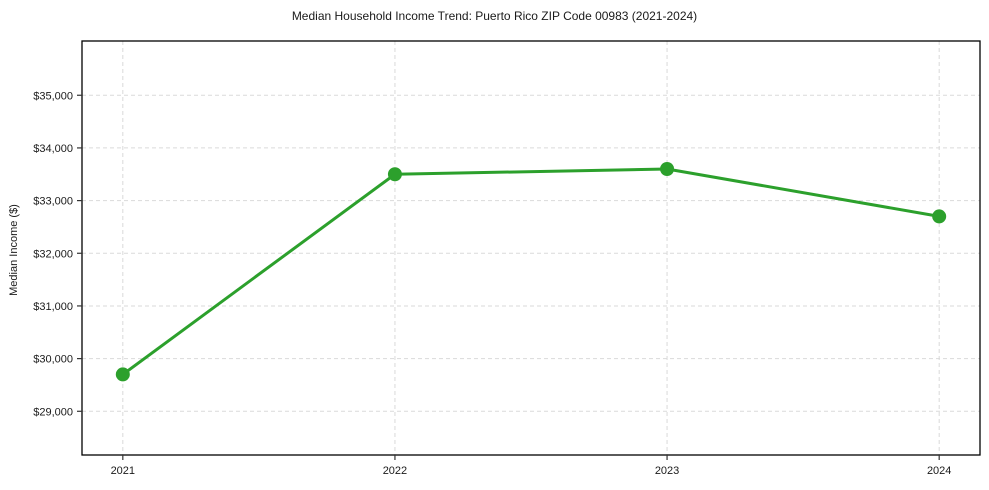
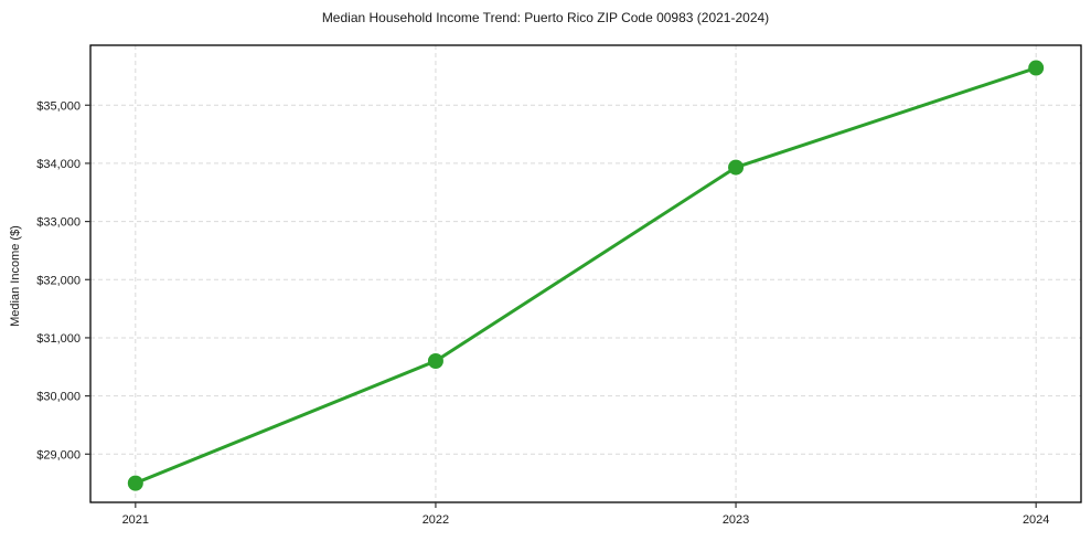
2021: $29700 -> $28500
2022: $33500 -> $30600
2023: $33600 -> $33900
2024: $32700 -> $35600
